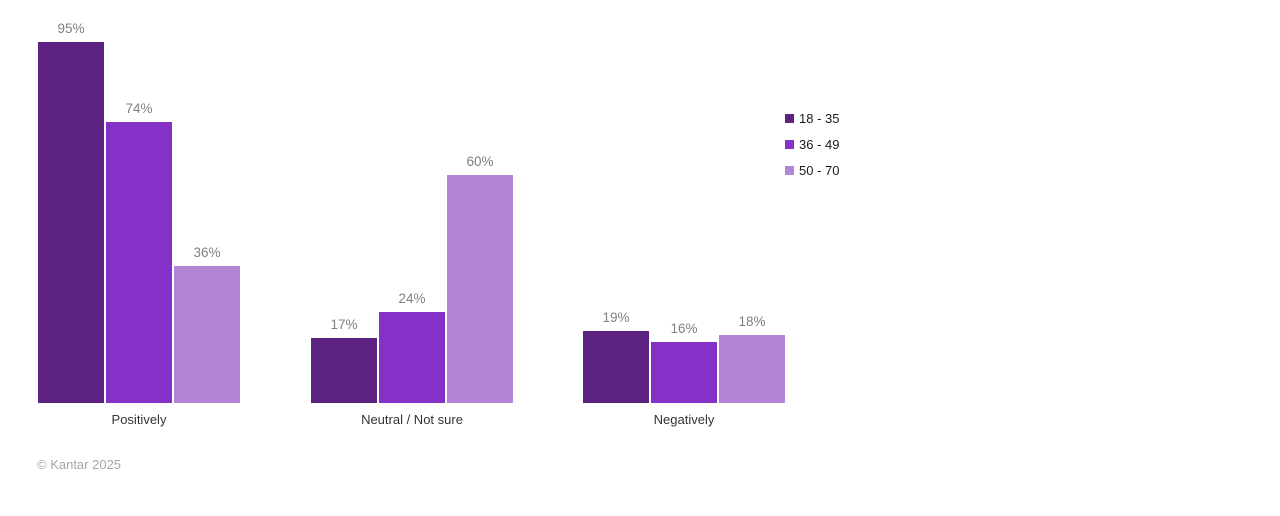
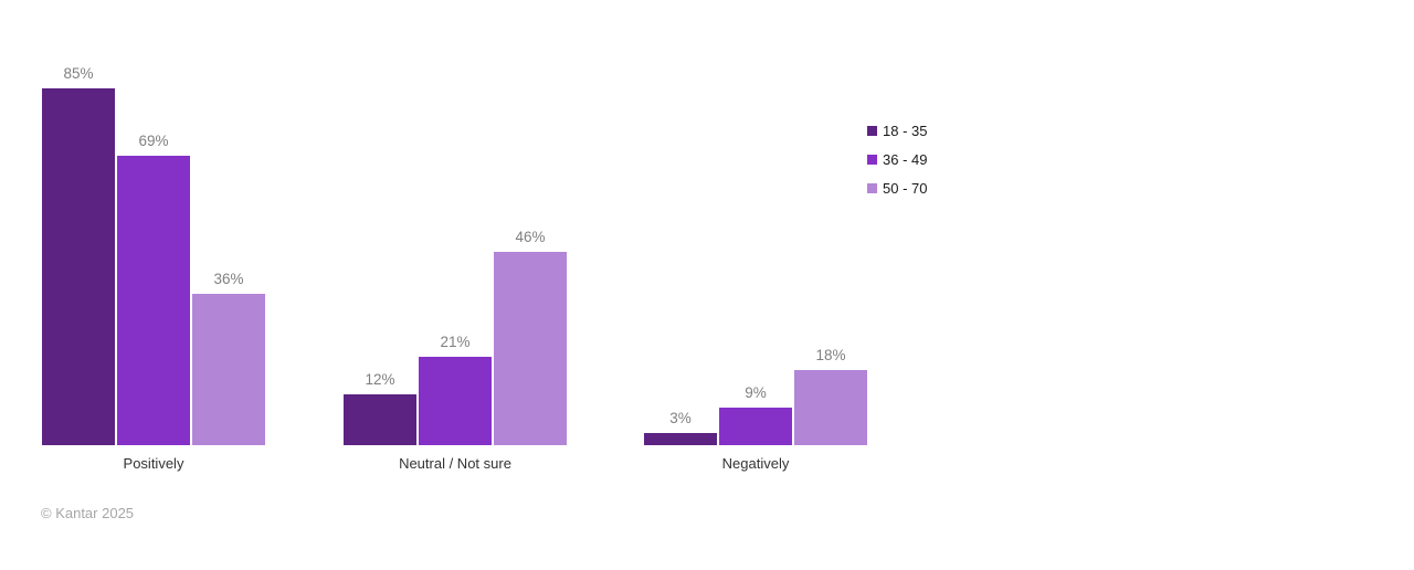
18 - 35/Positively: 95% -> 85%
36 - 49/Positively: 74% -> 69%
18 - 35/Neutral / Not sure: 17% -> 12%
36 - 49/Neutral / Not sure: 24% -> 21%
50 - 70/Neutral / Not sure: 60% -> 46%
18 - 35/Negatively: 19% -> 3%
36 - 49/Negatively: 16% -> 9%
